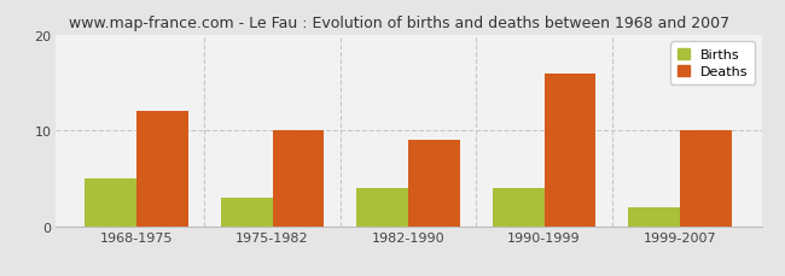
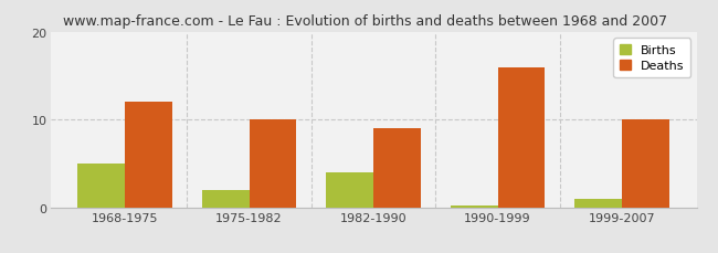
Births/1975-1982: 3.0 -> 2.0
Births/1990-1999: 4.0 -> 0.2
Births/1999-2007: 2.0 -> 1.0
